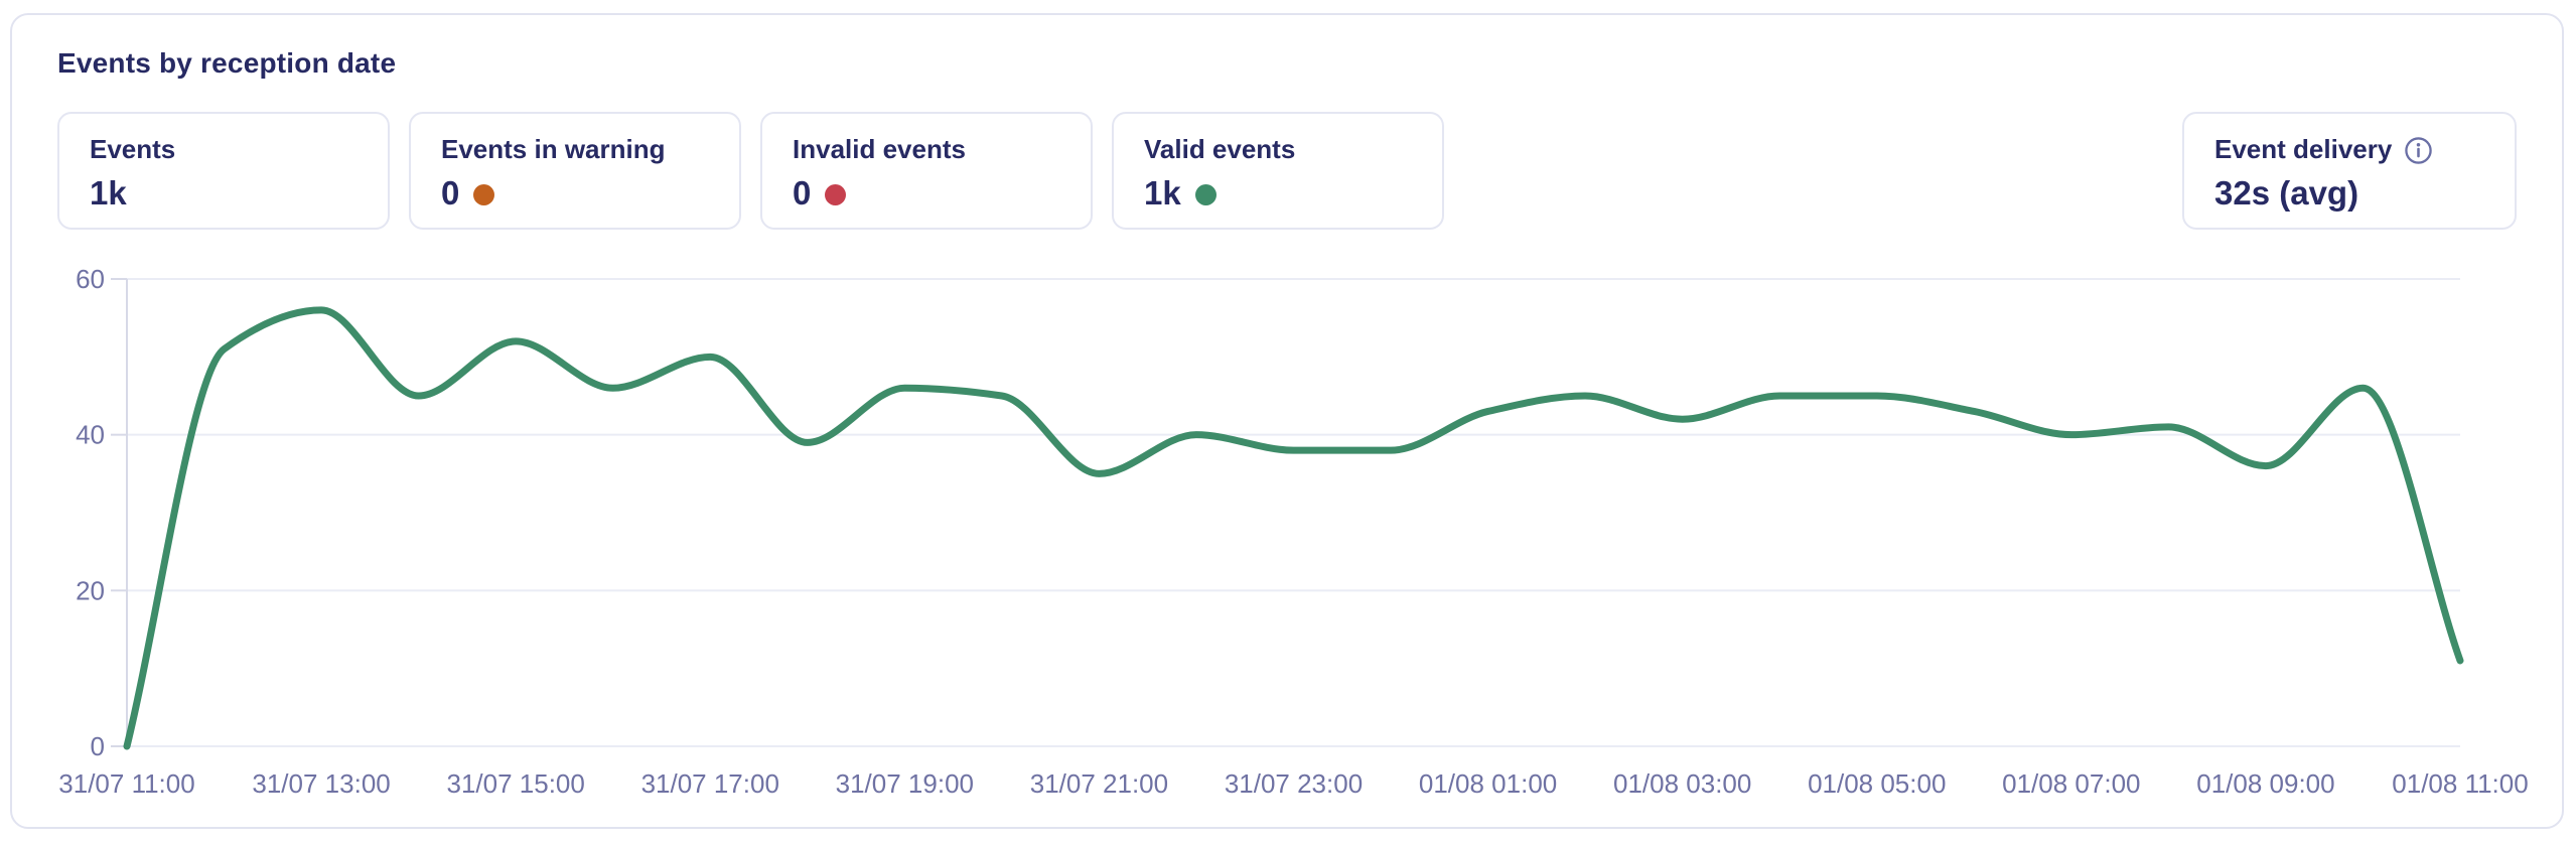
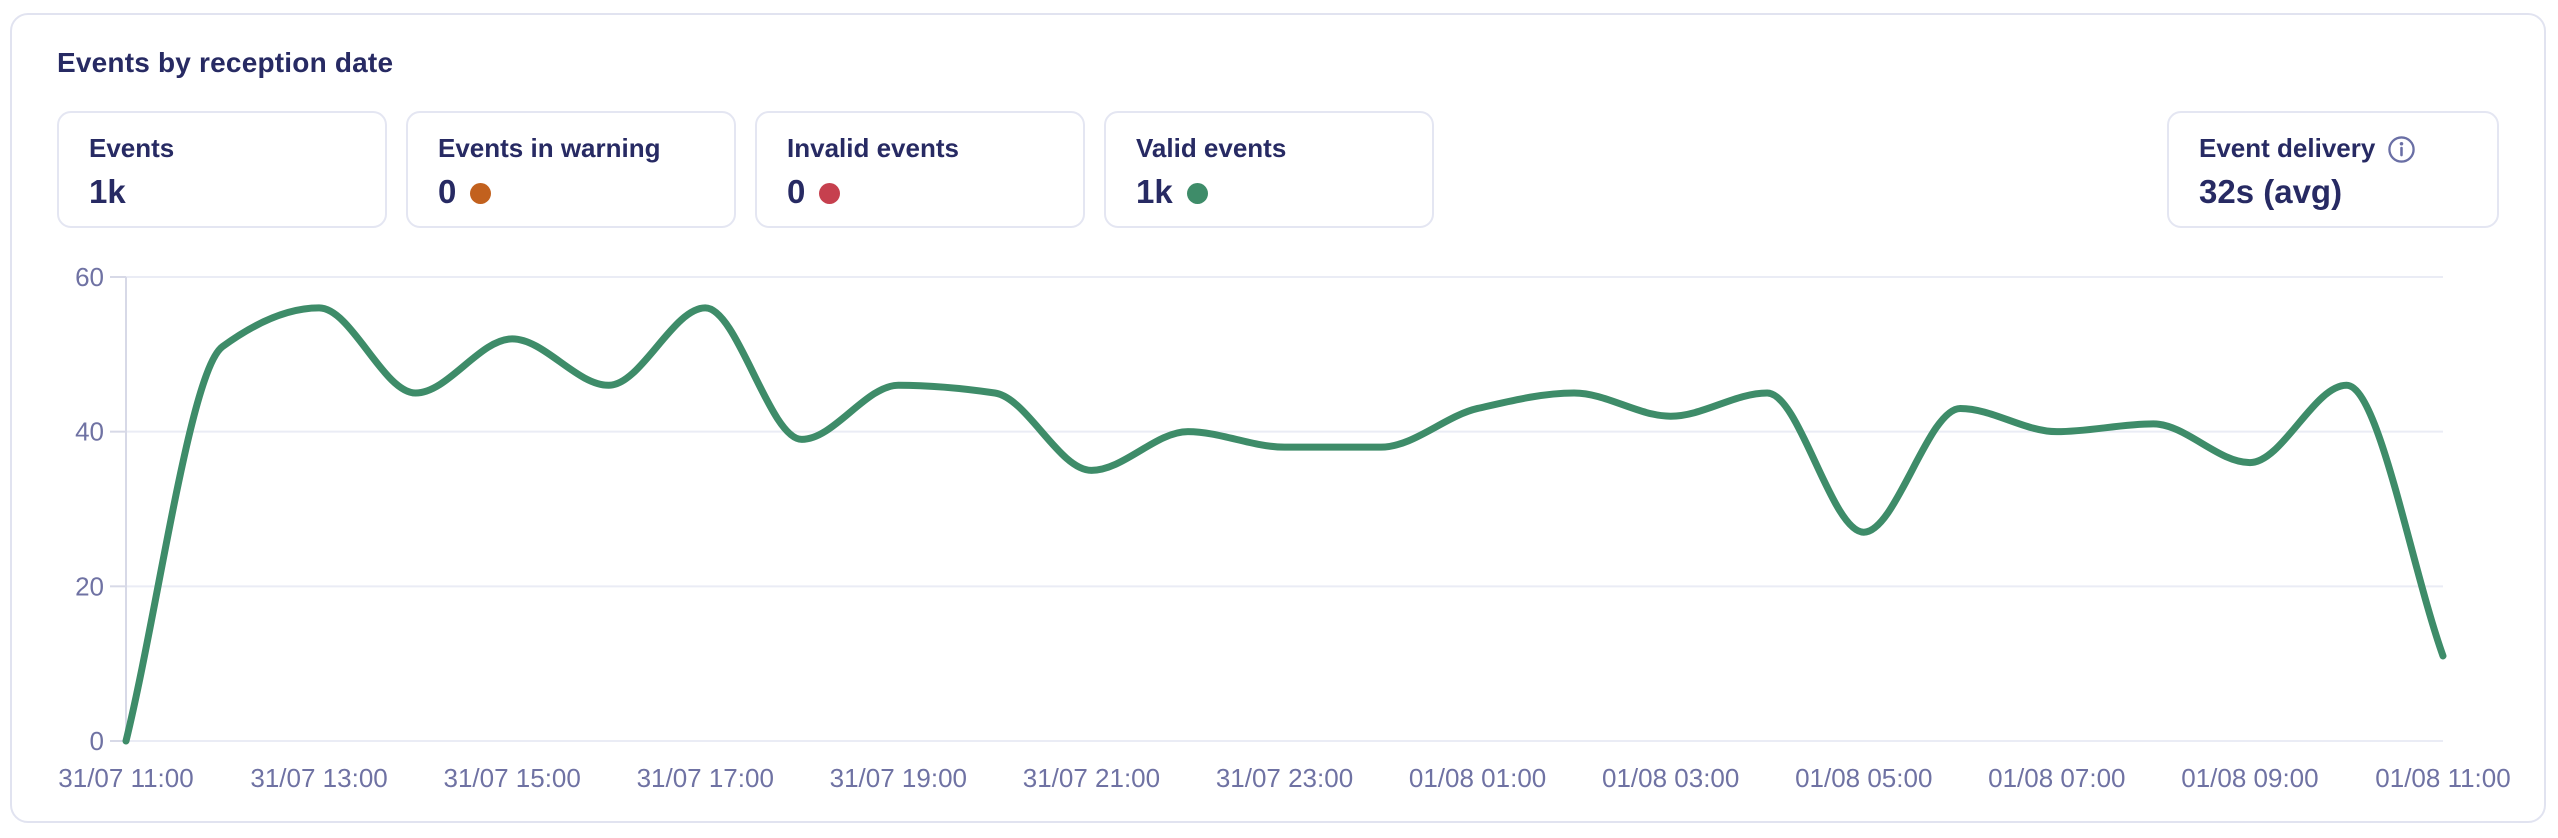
31/07 17:00: 50 -> 56
01/08 05:00: 45 -> 27
